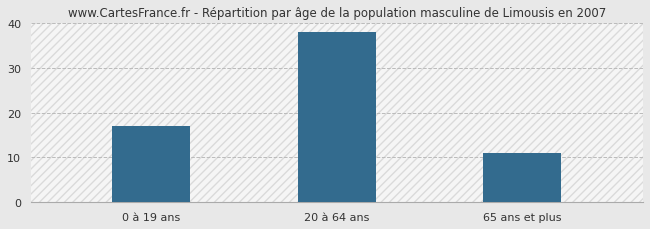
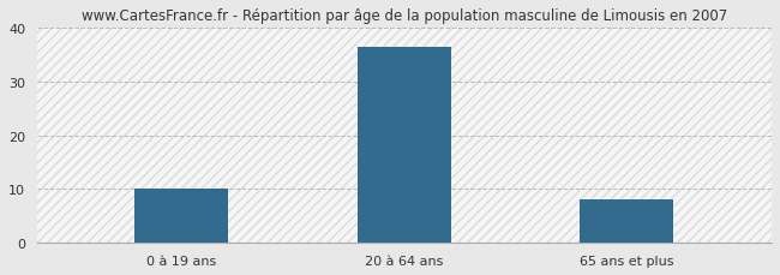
0 à 19 ans: 17.0 -> 10.0
20 à 64 ans: 38.0 -> 36.5
65 ans et plus: 11.0 -> 8.0
